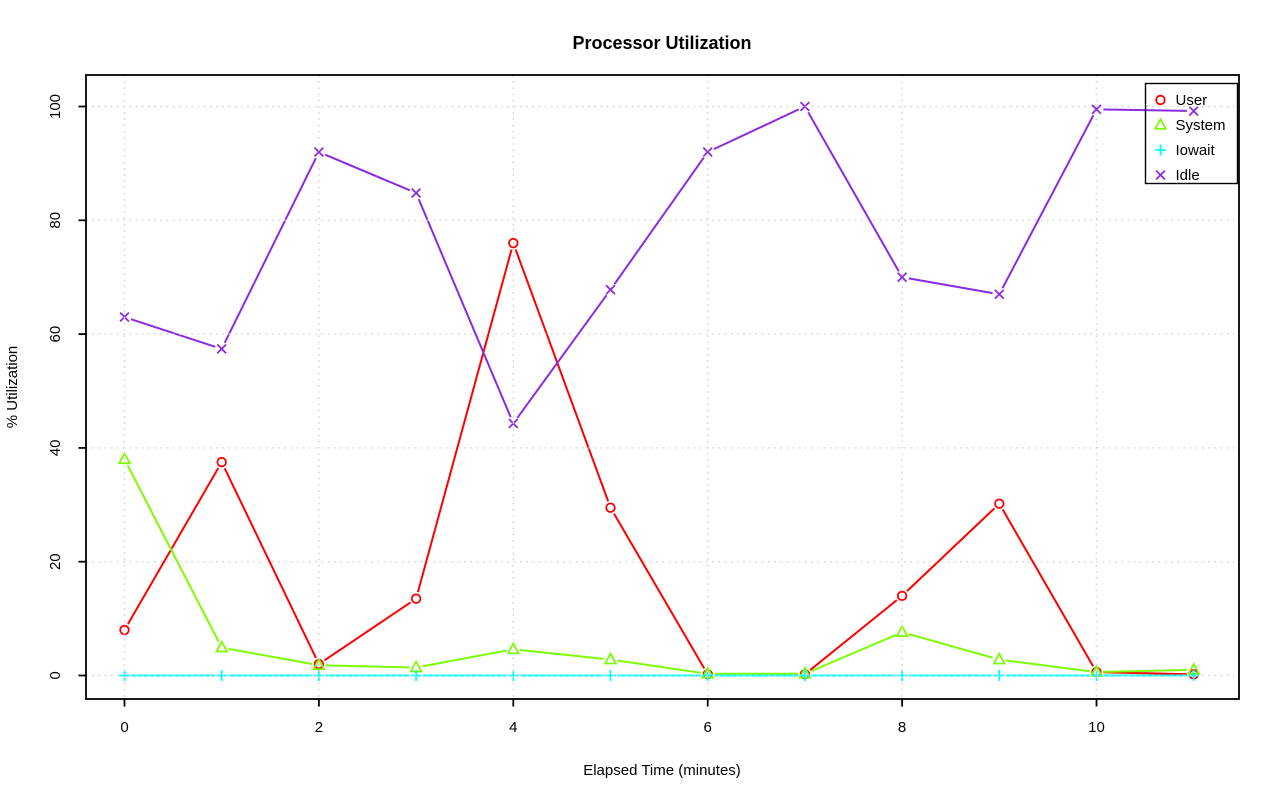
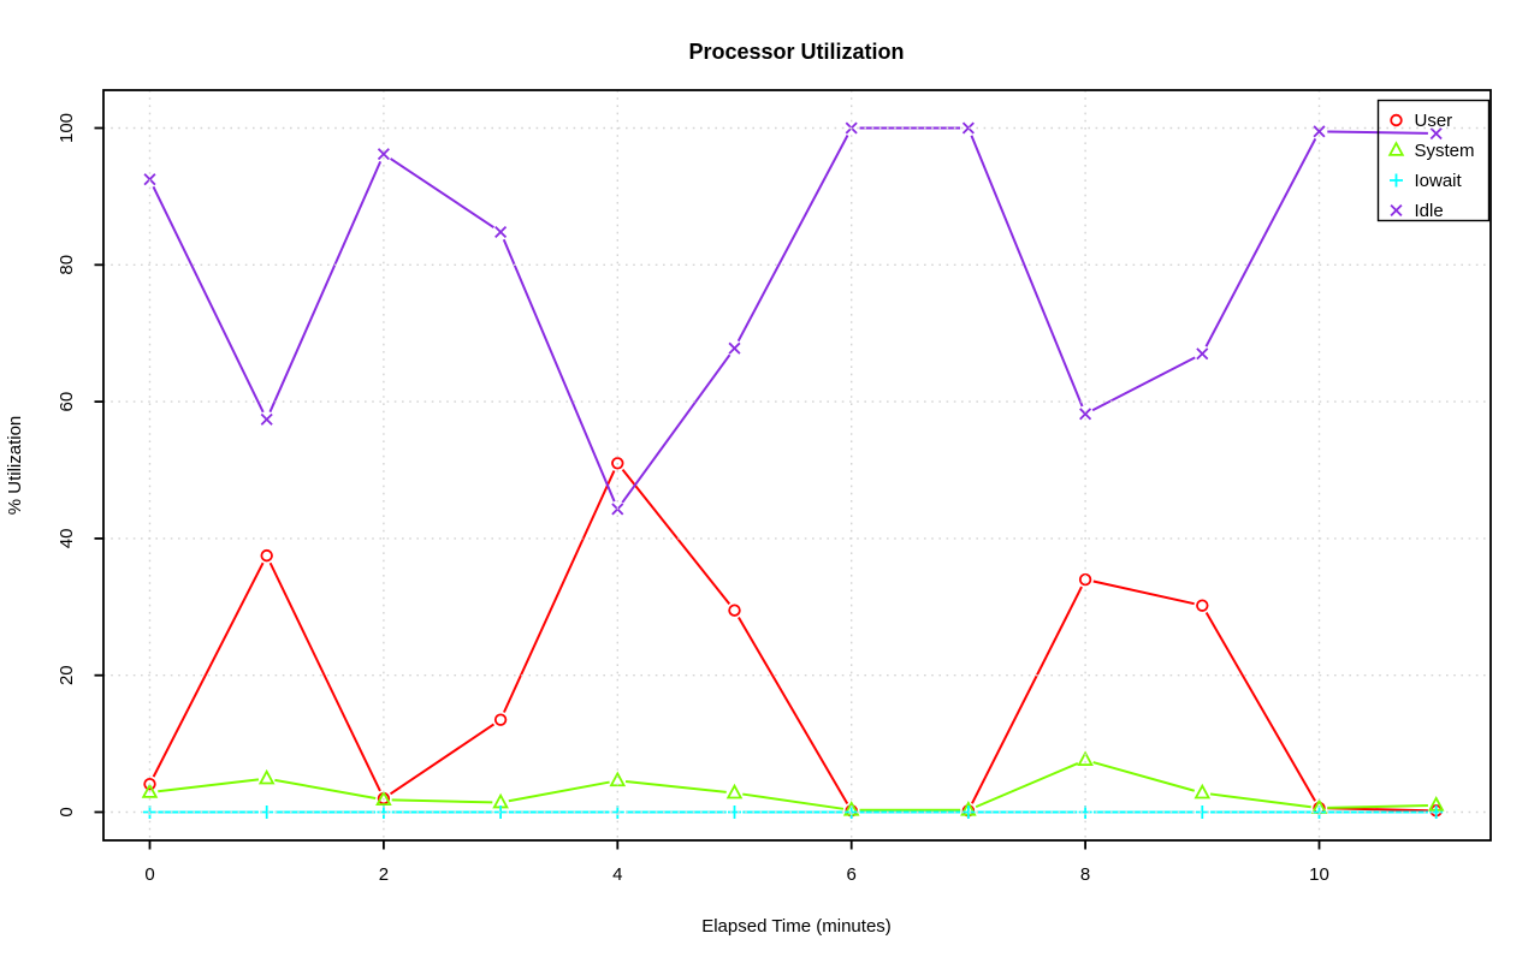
User/0: 8 -> 4
System/0: 38 -> 3
Idle/0: 63 -> 92
Idle/2: 92 -> 96
User/4: 76 -> 51
Idle/6: 92 -> 100
User/8: 14 -> 34
Idle/8: 70 -> 58
